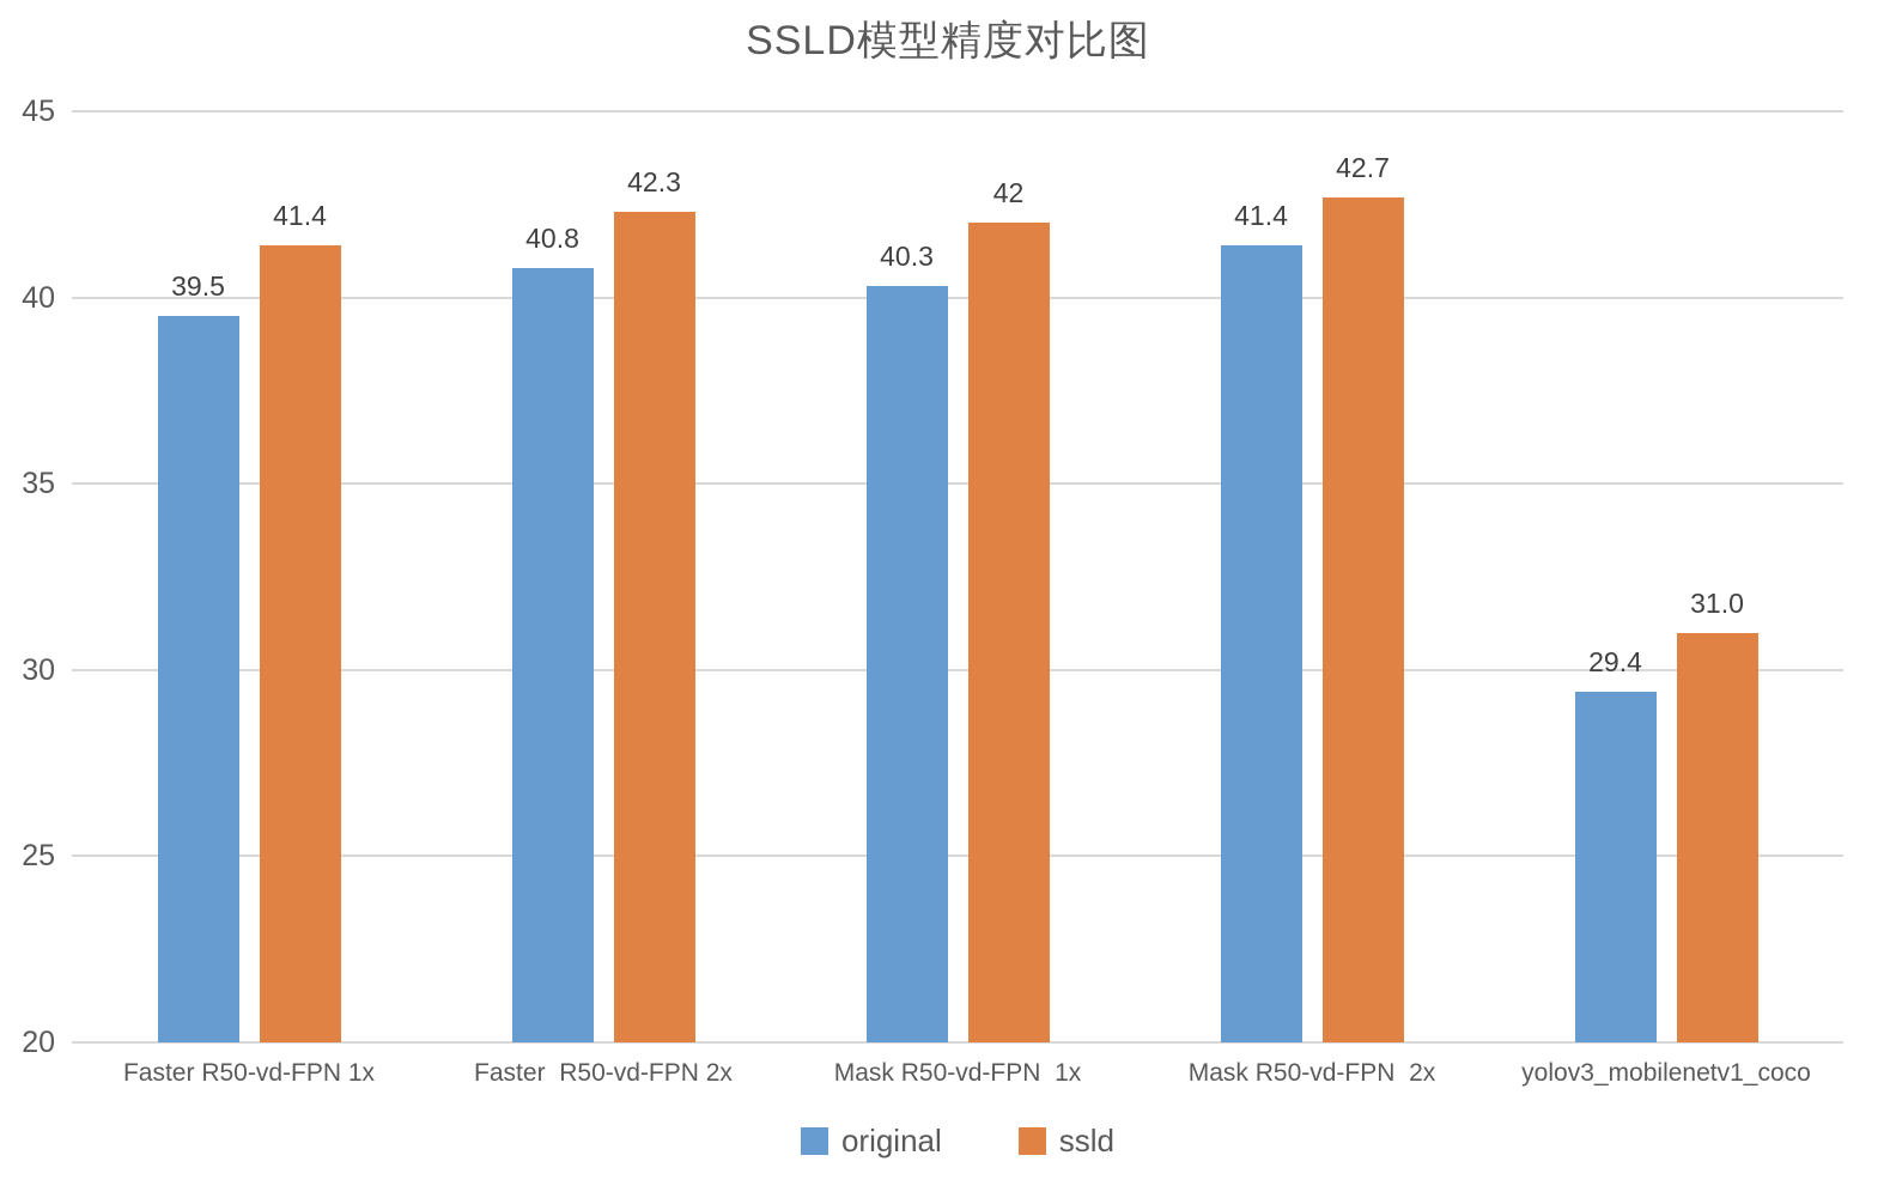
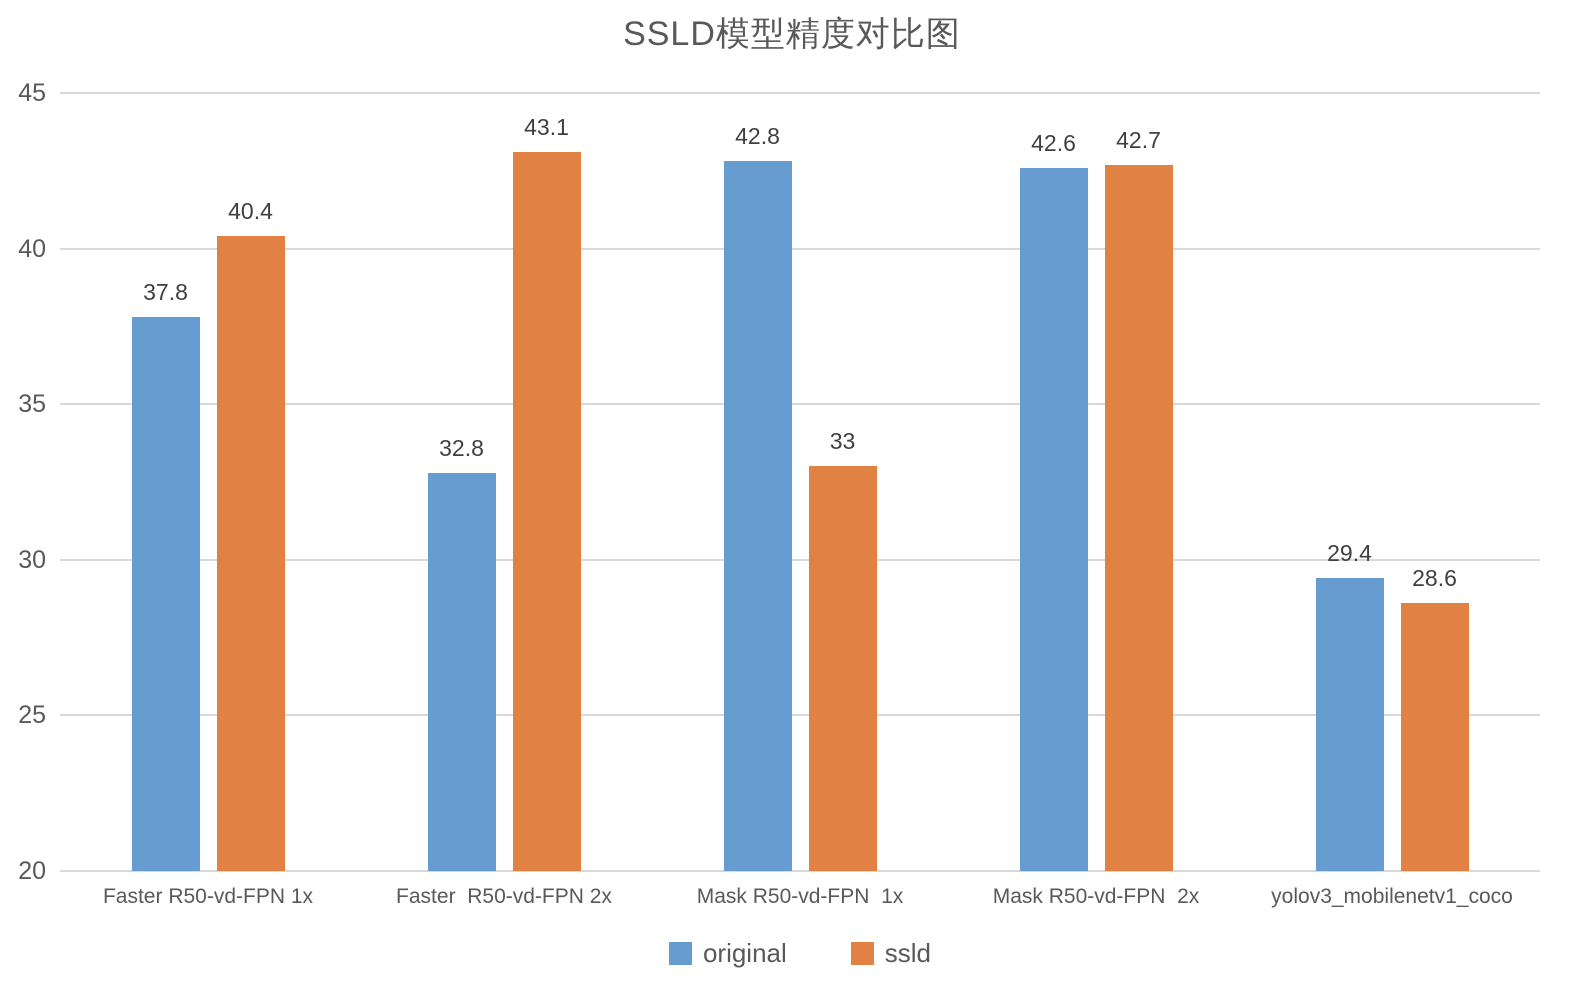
original/Faster R50-vd-FPN 1x: 39.5 -> 37.8
ssld/Faster R50-vd-FPN 1x: 41.4 -> 40.4
original/Faster R50-vd-FPN 2x: 40.8 -> 32.8
ssld/Faster R50-vd-FPN 2x: 42.3 -> 43.1
original/Mask R50-vd-FPN 1x: 40.3 -> 42.8
ssld/Mask R50-vd-FPN 1x: 42 -> 33
original/Mask R50-vd-FPN 2x: 41.4 -> 42.6
ssld/yolov3_mobilenetv1_coco: 31.0 -> 28.6
